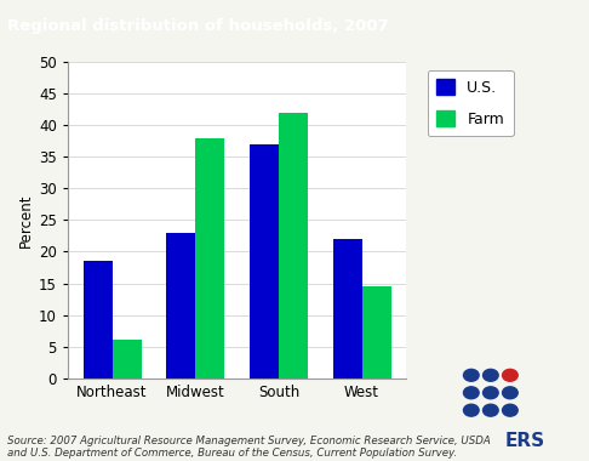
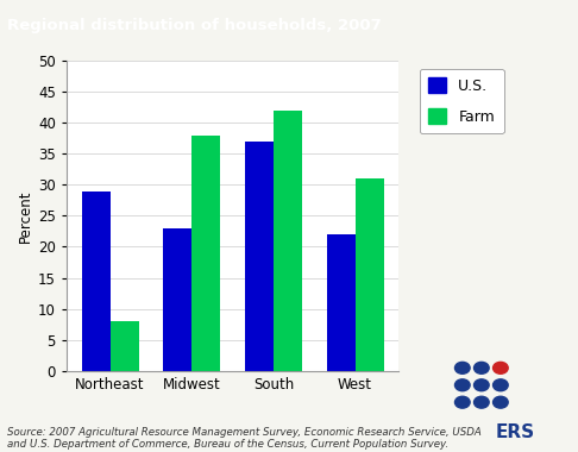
U.S./Northeast: 18.5 -> 29.0
Farm/Northeast: 6.0 -> 8.0
Farm/West: 14.5 -> 31.0
